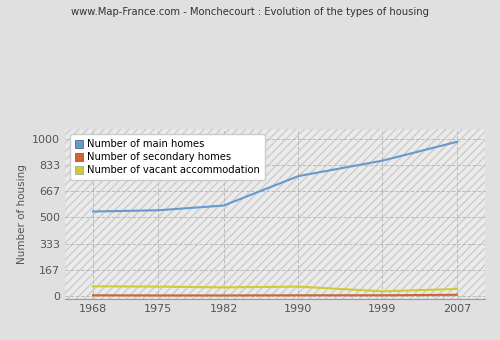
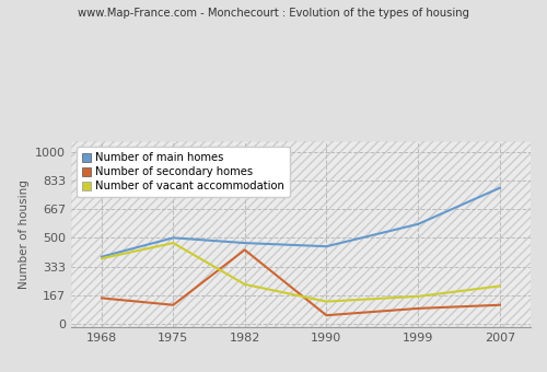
Number of main homes/1968: 540 -> 390
Number of secondary homes/1968: 0 -> 150
Number of vacant accommodation/1968: 60 -> 380
Number of main homes/1975: 540 -> 500
Number of secondary homes/1975: 0 -> 110
Number of vacant accommodation/1975: 60 -> 470
Number of main homes/1982: 580 -> 470
Number of secondary homes/1982: 0 -> 430
Number of vacant accommodation/1982: 60 -> 230
Number of main homes/1990: 760 -> 450
Number of secondary homes/1990: 0 -> 50
Number of vacant accommodation/1990: 60 -> 130
Number of main homes/1999: 860 -> 580
Number of secondary homes/1999: 0 -> 90
Number of vacant accommodation/1999: 30 -> 160
Number of main homes/2007: 980 -> 790
Number of secondary homes/2007: 10 -> 110
Number of vacant accommodation/2007: 40 -> 220
